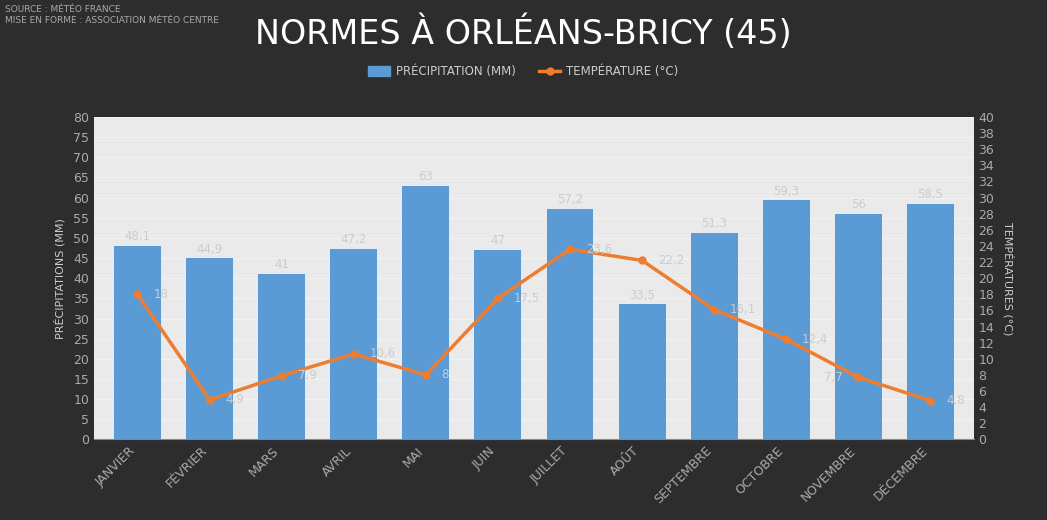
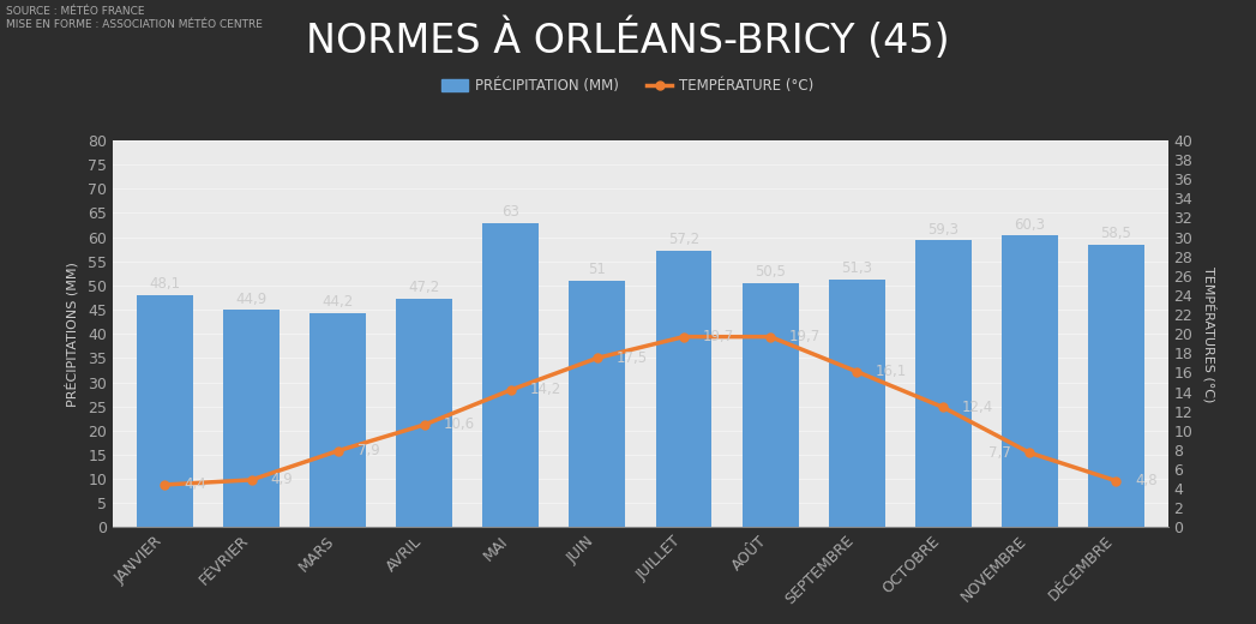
TEMPÉRATURE (°C)/JANVIER: 18.0 -> 4.4
PRÉCIPITATION (MM)/MARS: 41.0 -> 44.2
TEMPÉRATURE (°C)/MAI: 8.0 -> 14.2
PRÉCIPITATION (MM)/JUIN: 47.0 -> 51.0
TEMPÉRATURE (°C)/JUILLET: 23.6 -> 19.7
PRÉCIPITATION (MM)/AOÛT: 33.5 -> 50.5
TEMPÉRATURE (°C)/AOÛT: 22.2 -> 19.7
PRÉCIPITATION (MM)/NOVEMBRE: 56.0 -> 60.3
